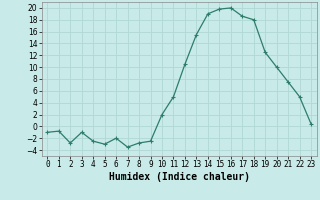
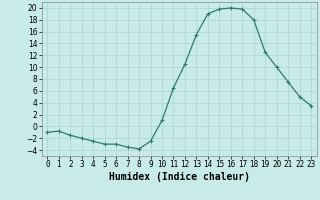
2: -2.8 -> -1.5
3: -1.0 -> -2.0
6: -2.0 -> -3.0
8: -2.8 -> -3.8
10: 2.0 -> 1.0
11: 5.0 -> 6.5
17: 18.6 -> 19.8
23: 0.4 -> 3.5
